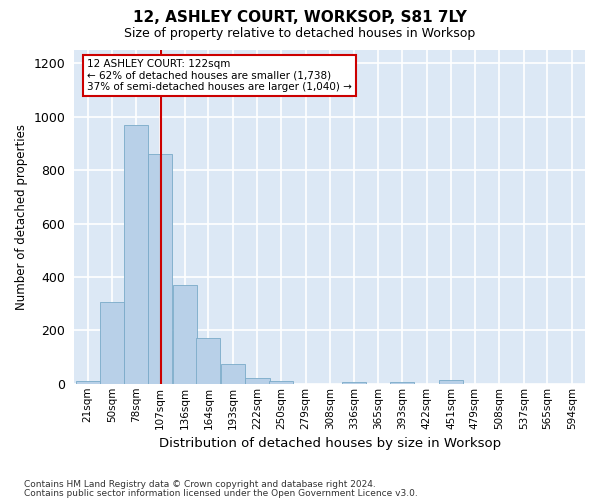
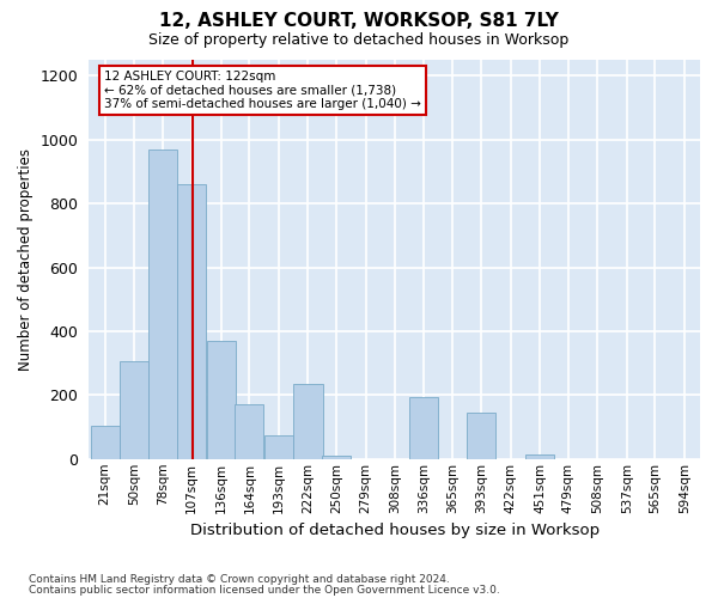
21sqm: 10 -> 105
222sqm: 20 -> 235
336sqm: 5 -> 195
393sqm: 5 -> 145
